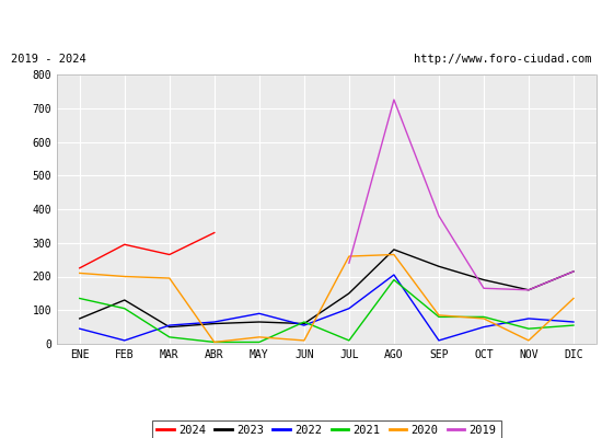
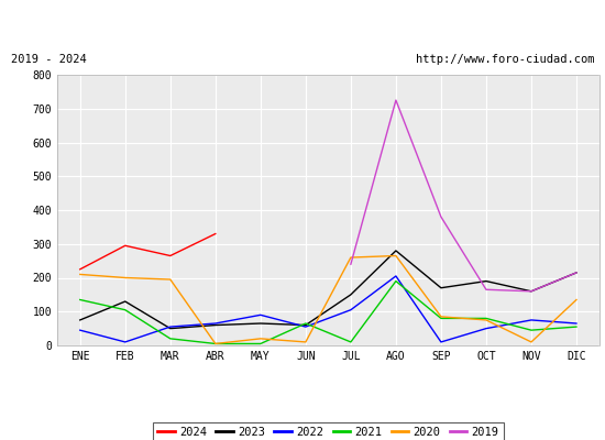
2023/SEP: 230 -> 170
